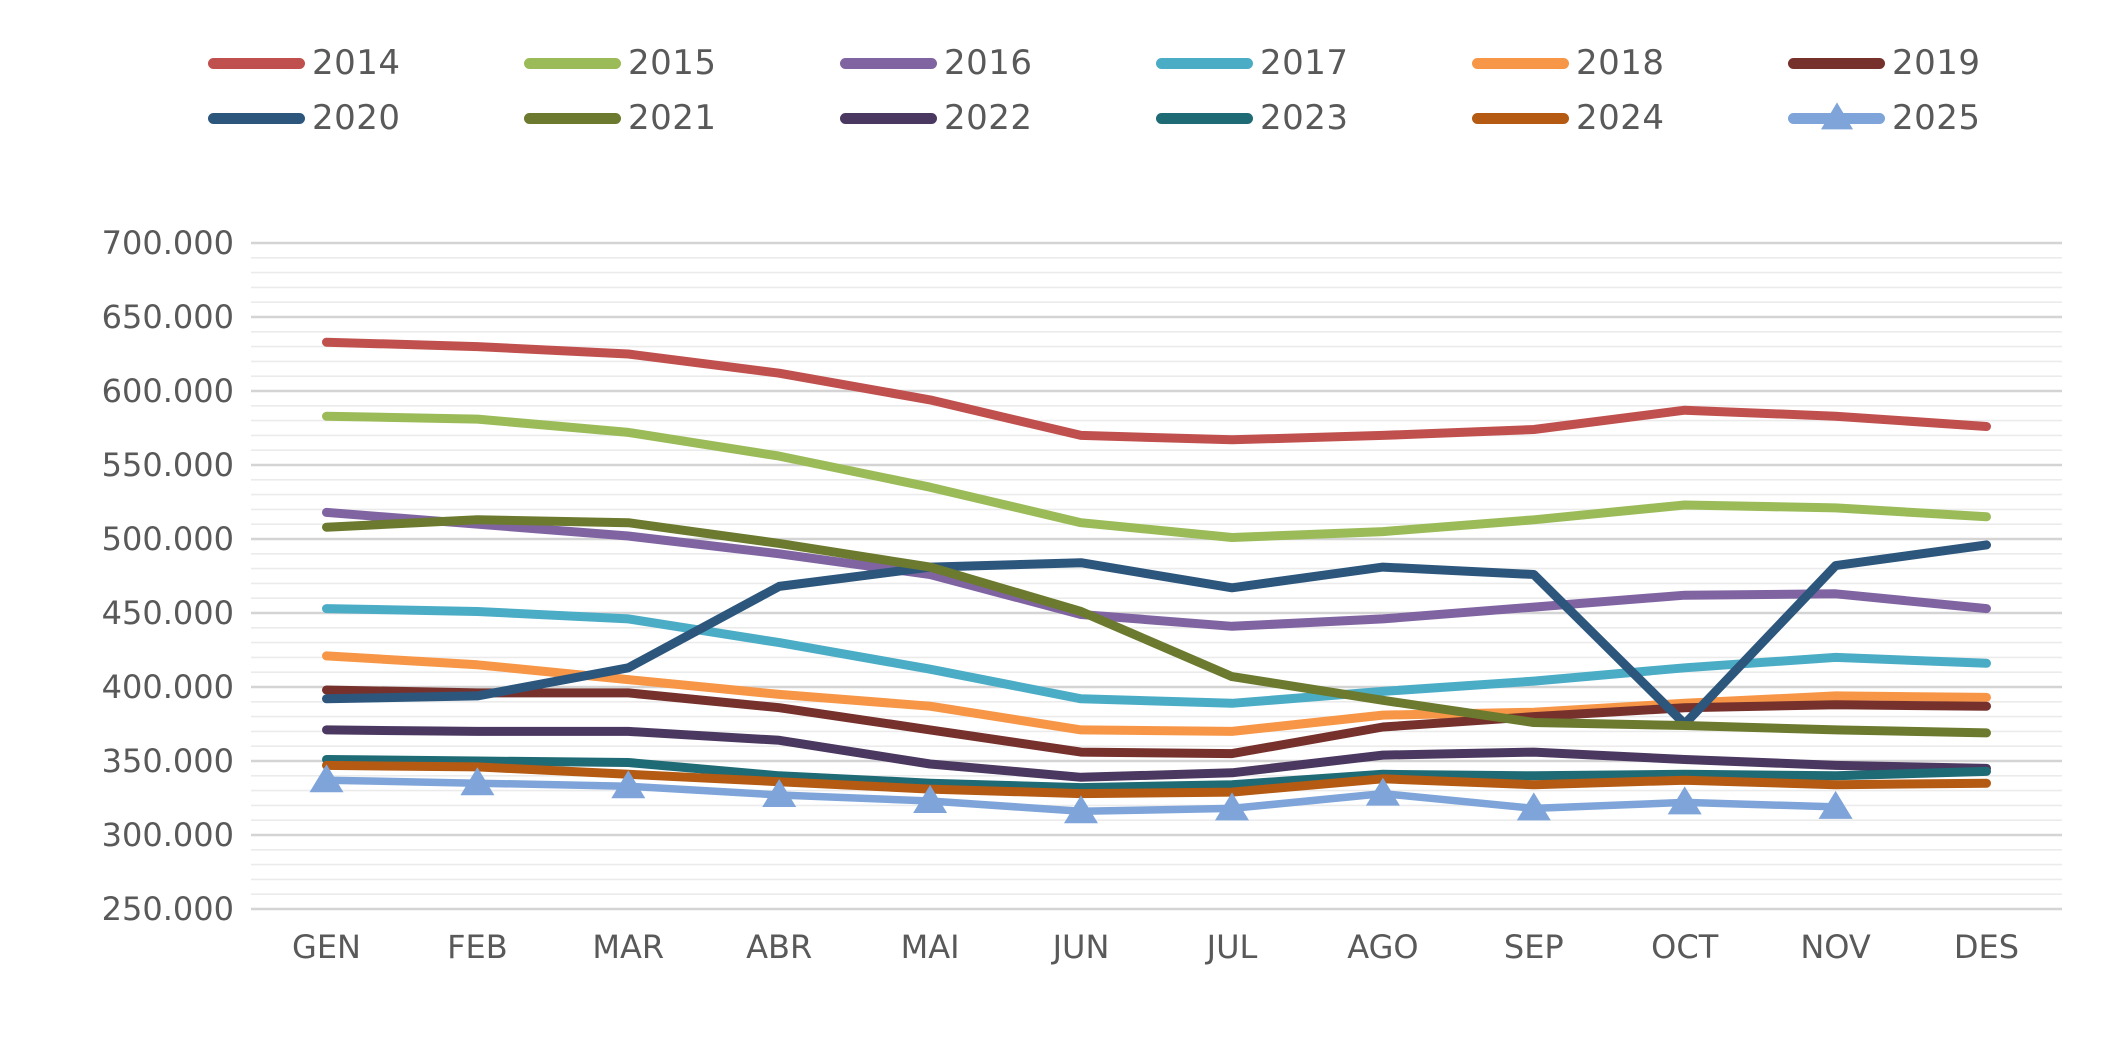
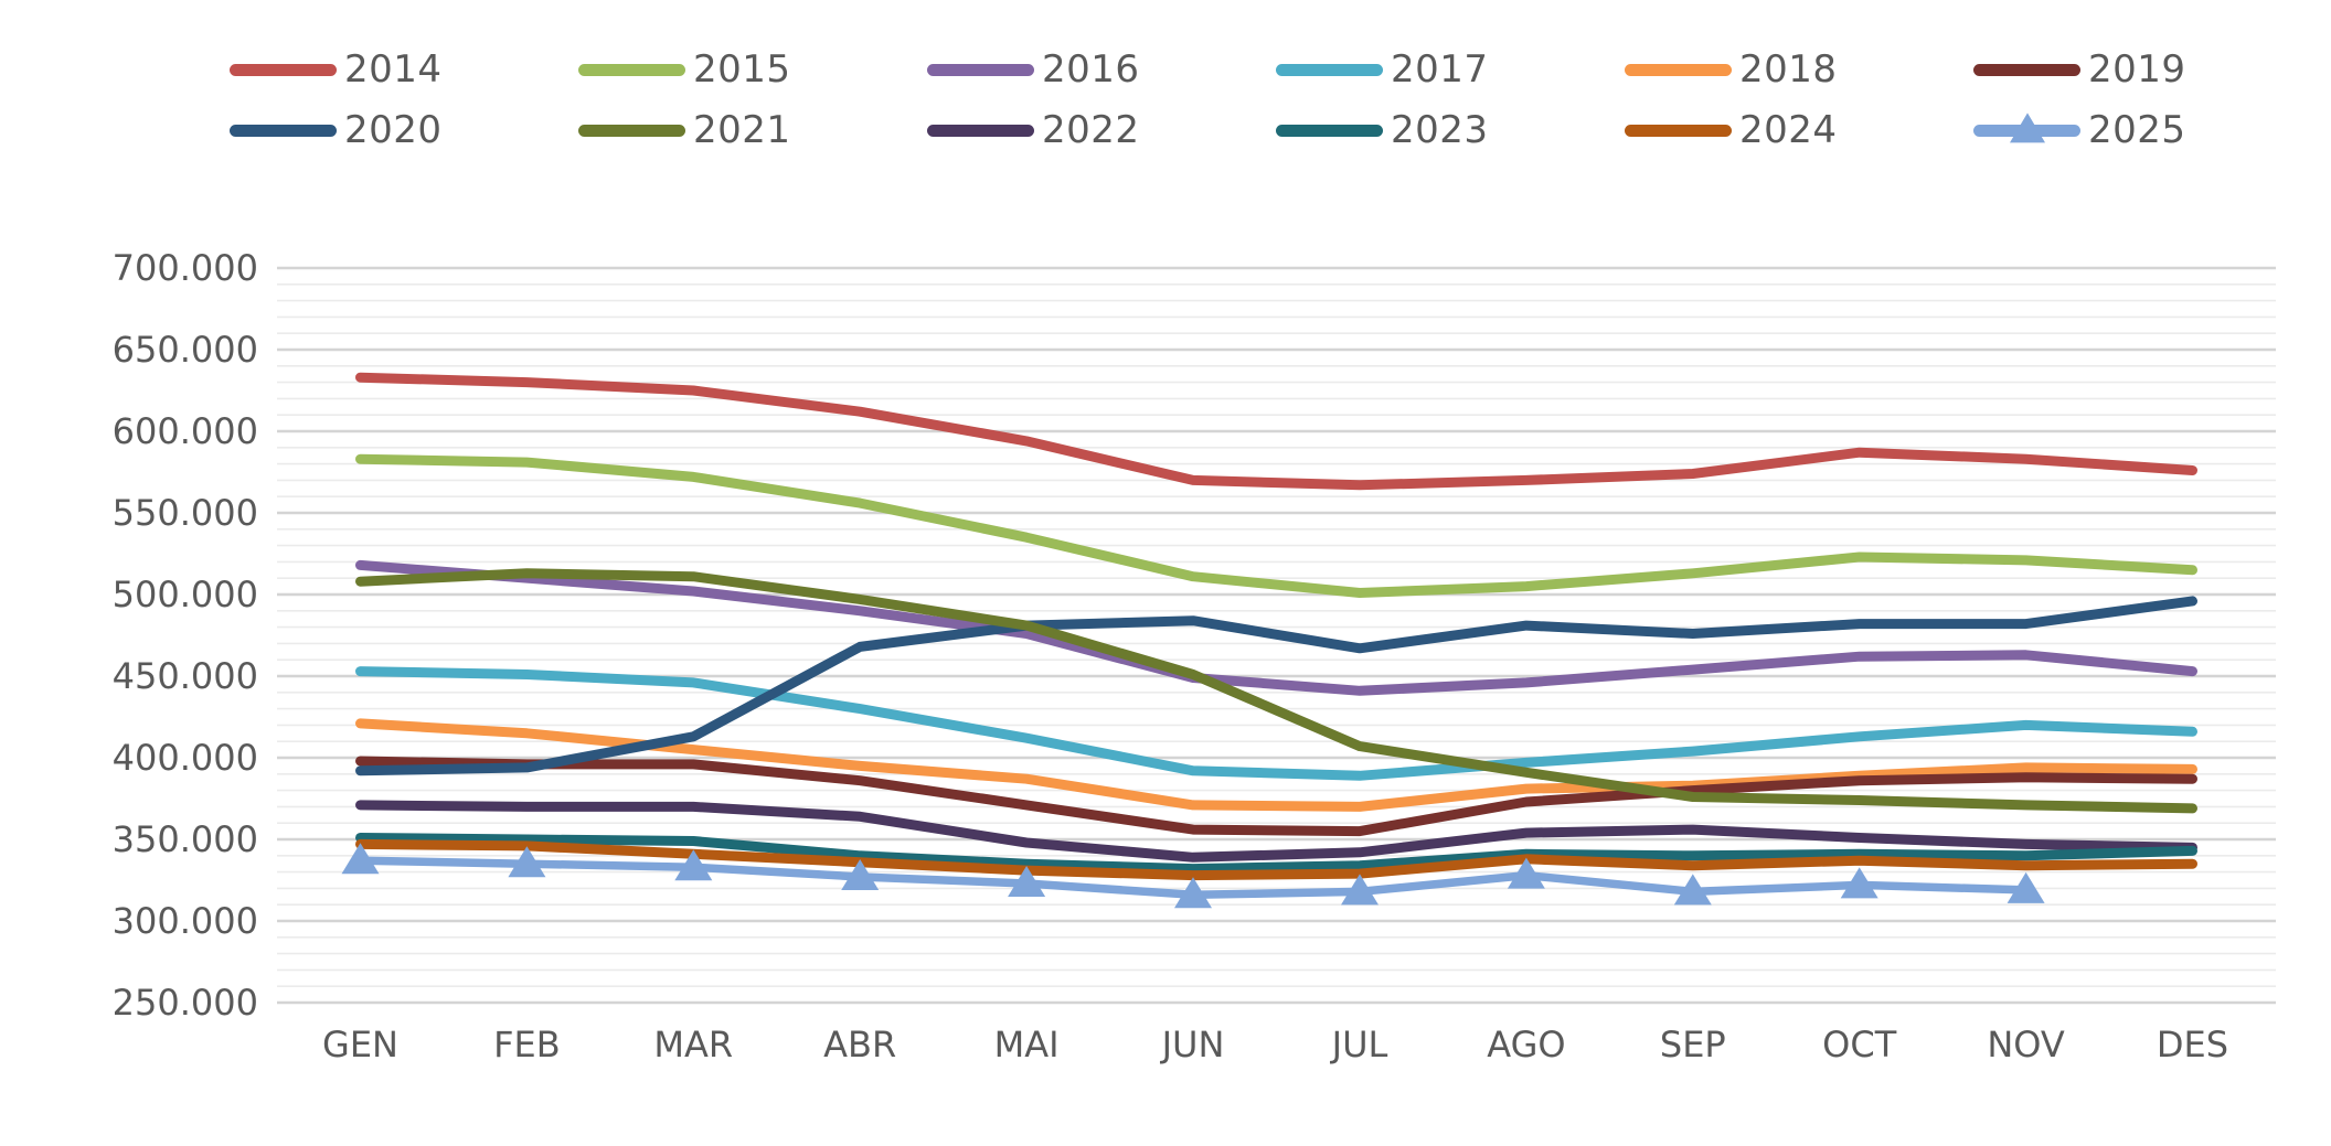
2020/OCT: 375000 -> 482000
